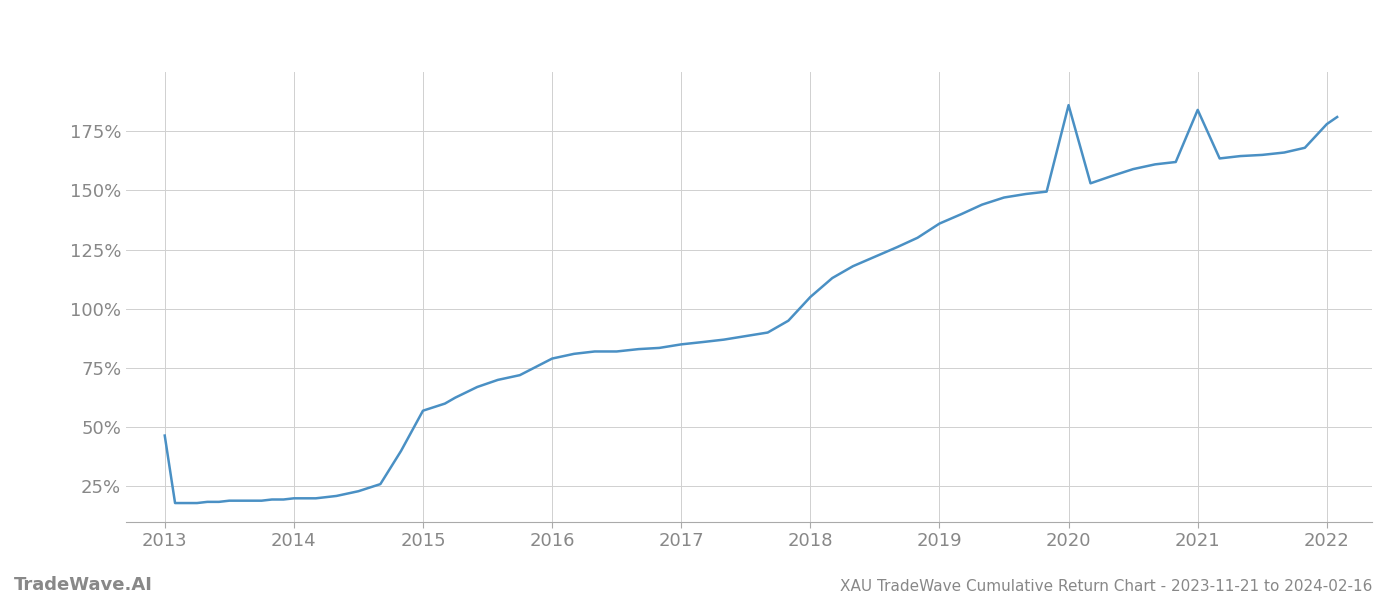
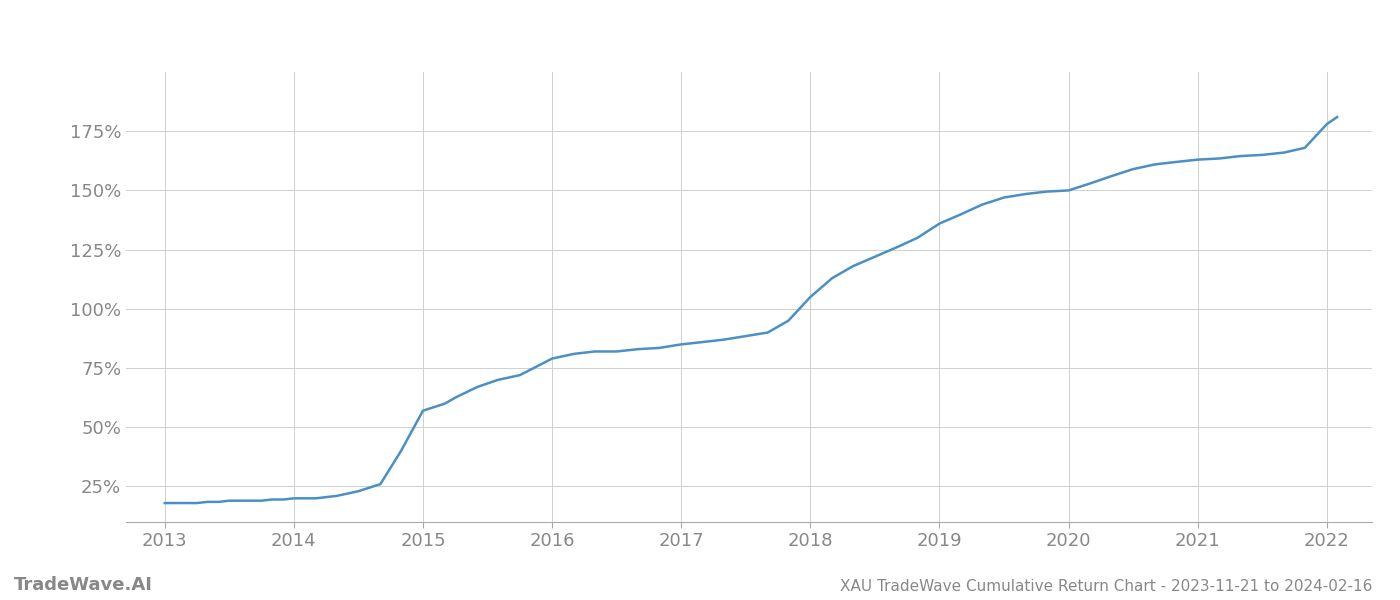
2013: 46.5% -> 18.0%
2020: 186.0% -> 150.0%
2021: 184.0% -> 163.0%
